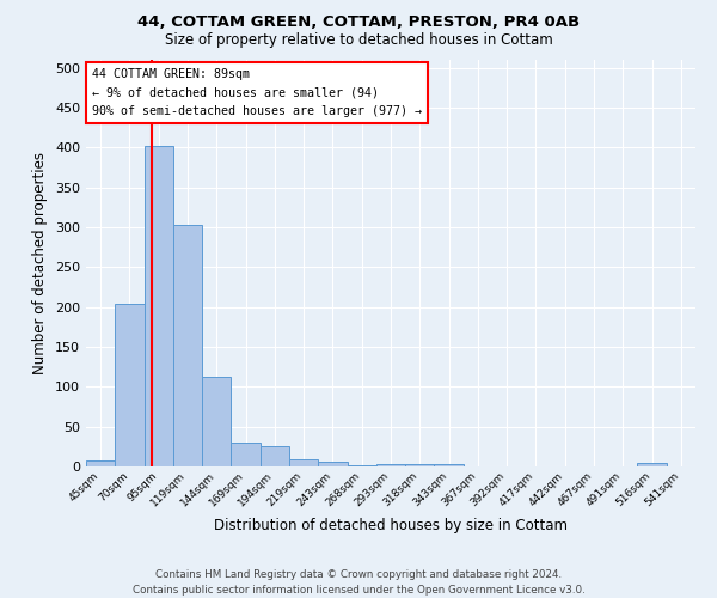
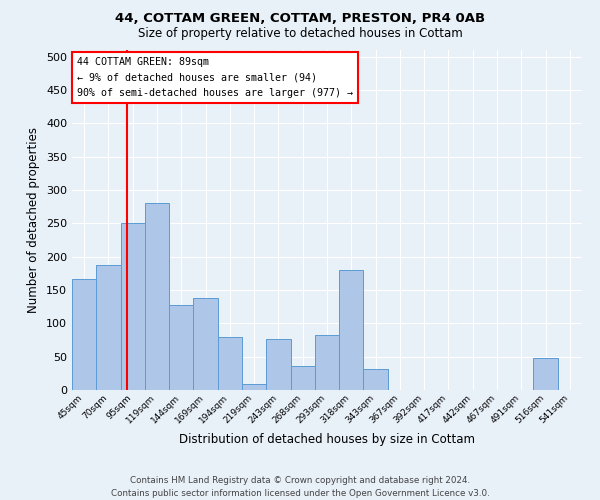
45sqm: 8 -> 166
70sqm: 204 -> 188
95sqm: 402 -> 250
119sqm: 303 -> 280
144sqm: 112 -> 128
169sqm: 30 -> 138
194sqm: 26 -> 80
243sqm: 6 -> 76
268sqm: 2 -> 36
293sqm: 3 -> 82
318sqm: 3 -> 180
343sqm: 3 -> 32
516sqm: 4 -> 48
